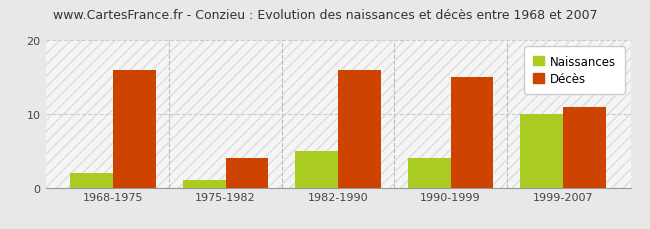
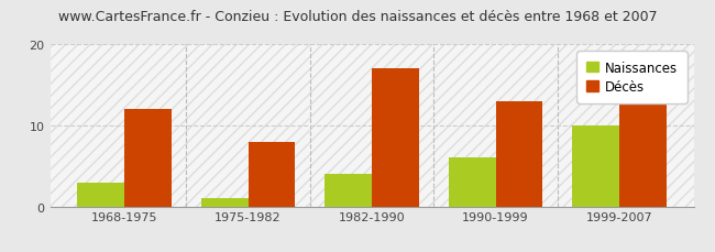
Naissances/1968-1975: 2 -> 3
Décès/1968-1975: 16 -> 12
Décès/1975-1982: 4 -> 8
Naissances/1982-1990: 5 -> 4
Décès/1982-1990: 16 -> 17
Naissances/1990-1999: 4 -> 6
Décès/1990-1999: 15 -> 13
Décès/1999-2007: 11 -> 13
